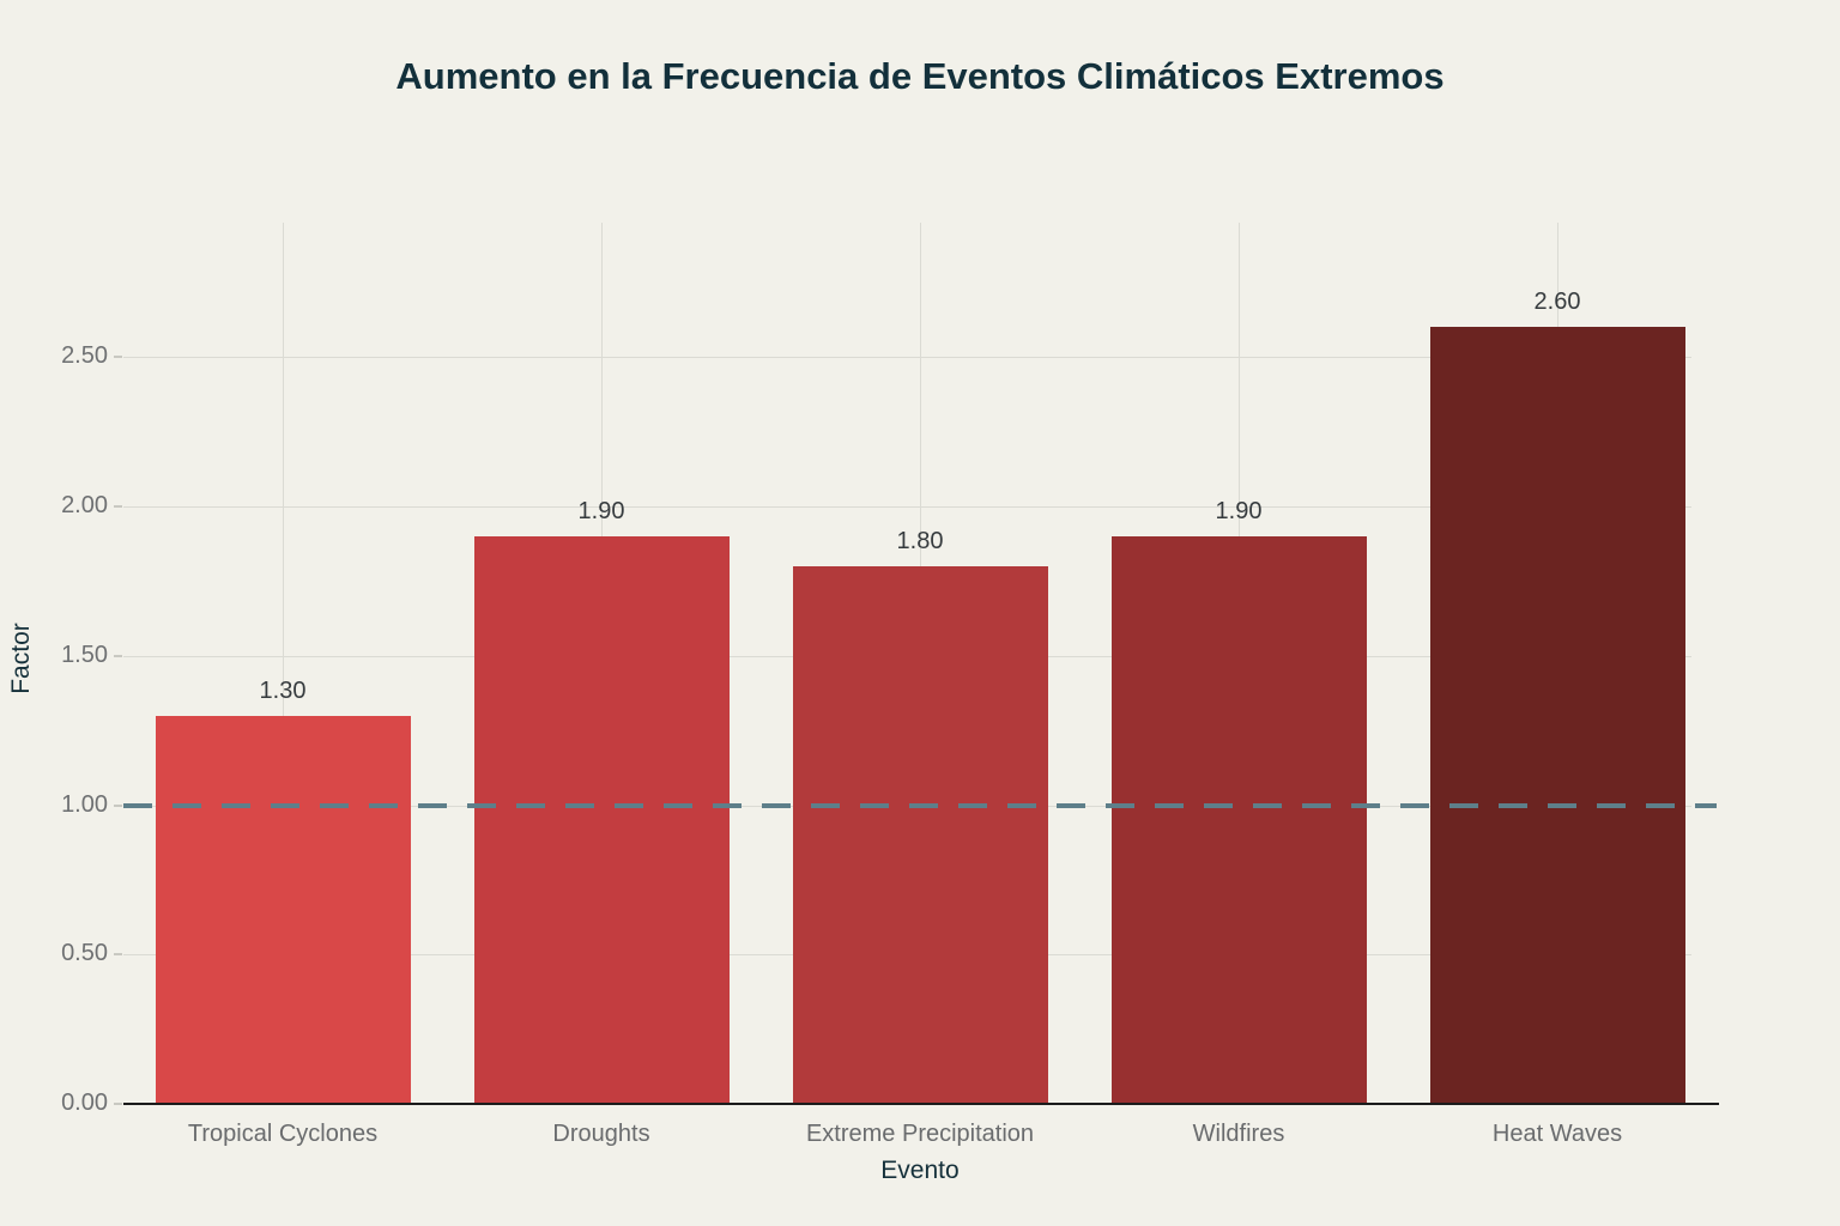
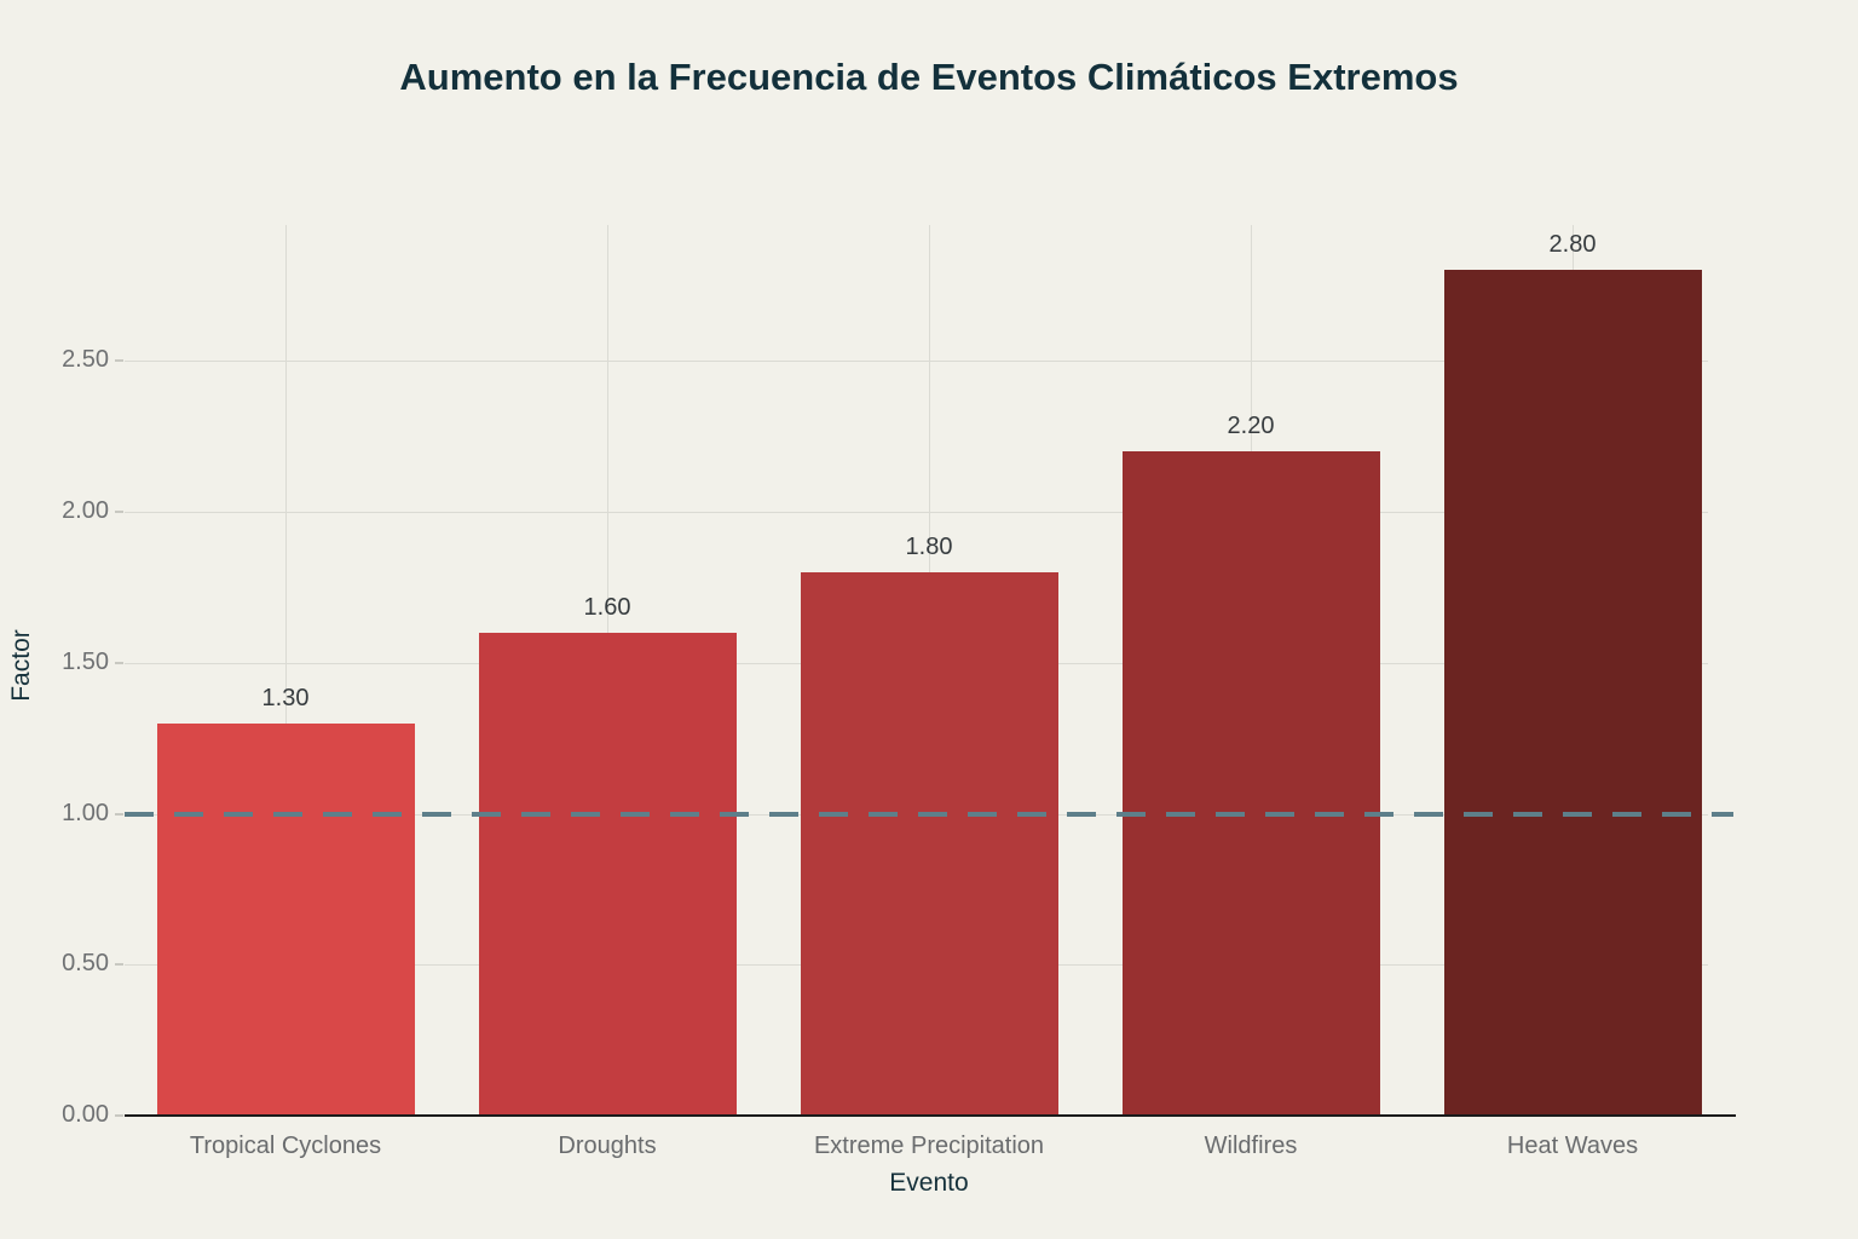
Droughts: 1.90 -> 1.60
Wildfires: 1.90 -> 2.20
Heat Waves: 2.60 -> 2.80
